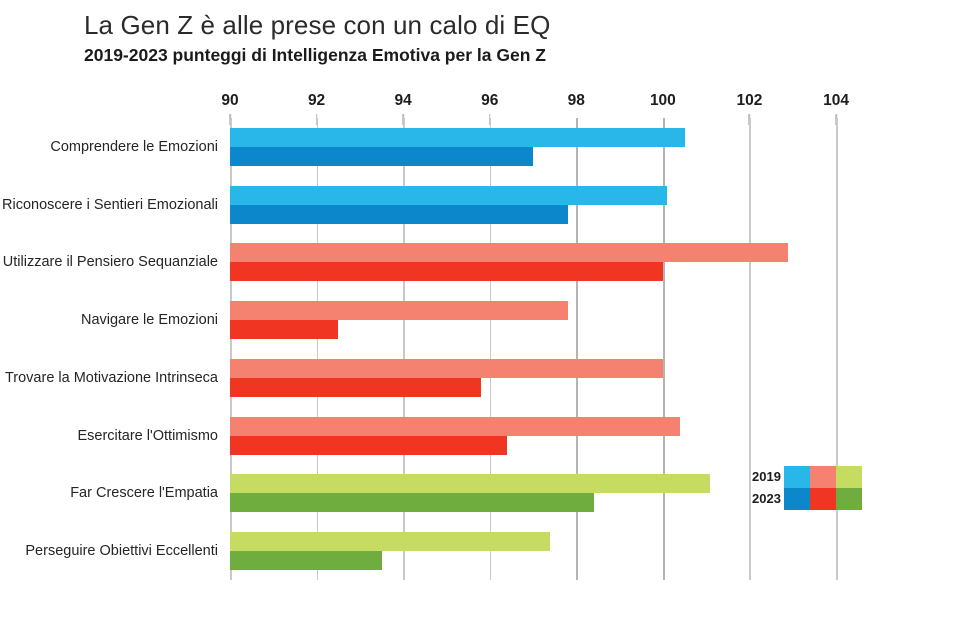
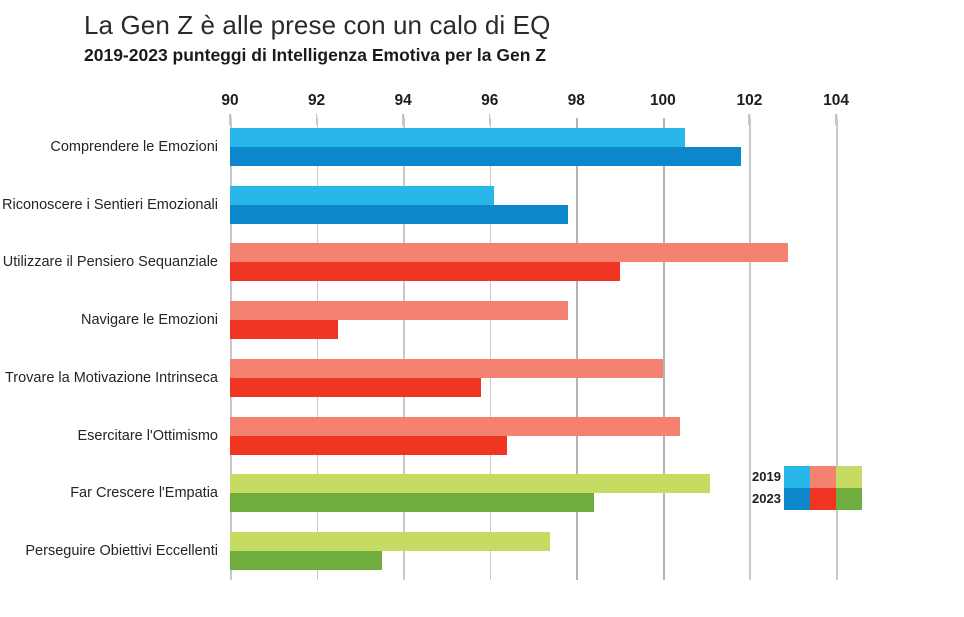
2023/Comprendere le Emozioni: 97.0 -> 101.8
2019/Riconoscere i Sentieri Emozionali: 100.1 -> 96.1
2023/Utilizzare il Pensiero Sequanziale: 100.0 -> 99.0
